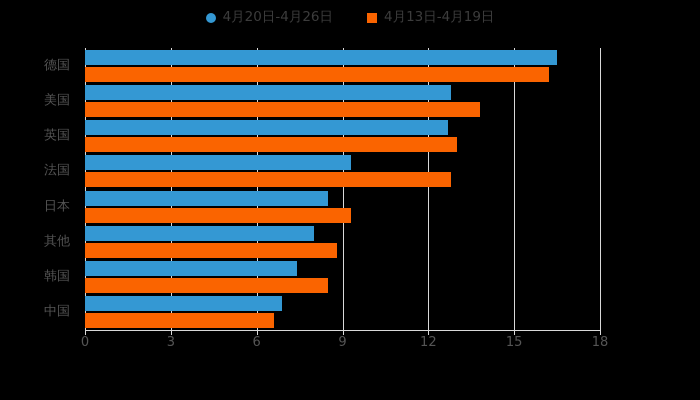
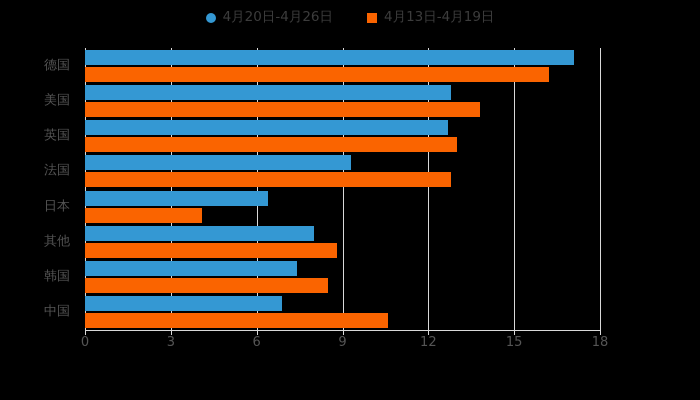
4月20日-4月26日/德国: 16.5 -> 17.1
4月20日-4月26日/日本: 8.5 -> 6.4
4月13日-4月19日/日本: 9.3 -> 4.1
4月13日-4月19日/中国: 6.6 -> 10.6
